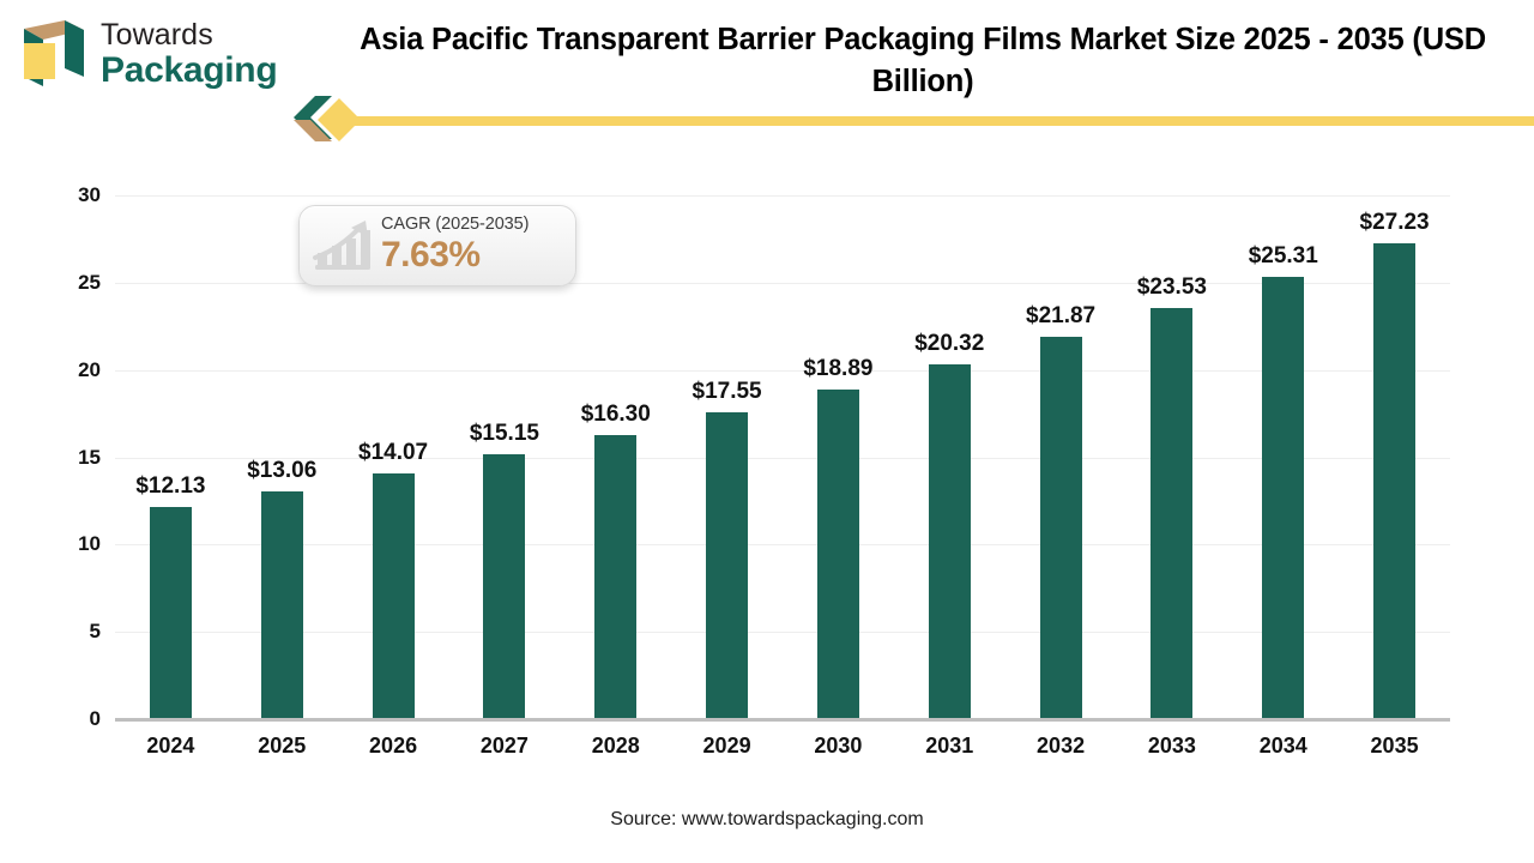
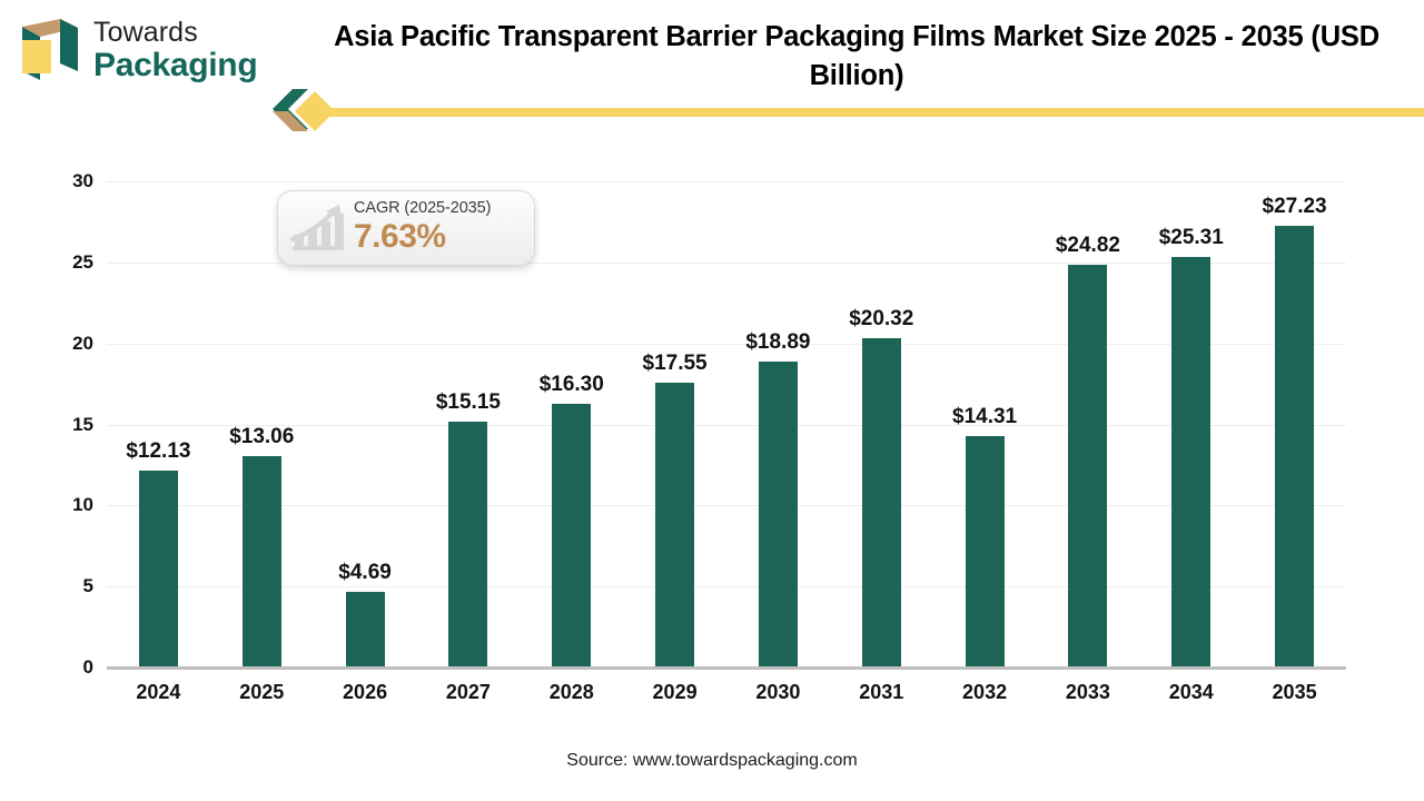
2026: $14.07 -> $4.69
2032: $21.87 -> $14.31
2033: $23.53 -> $24.82
